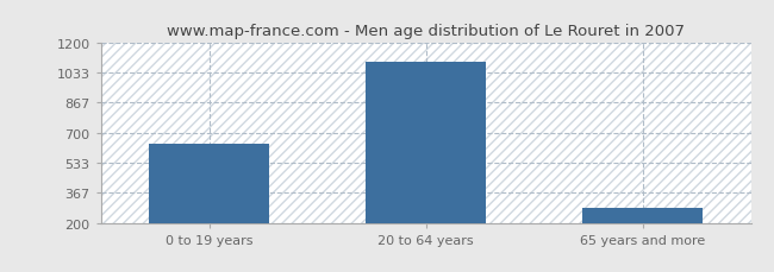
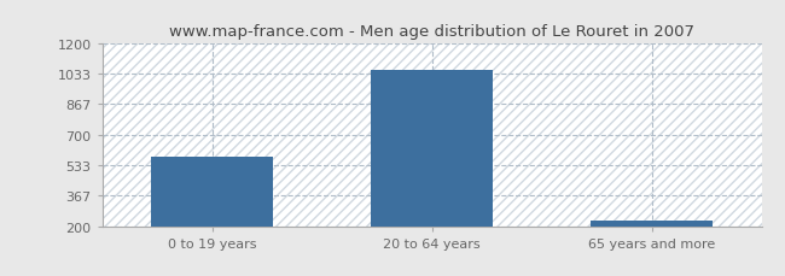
0 to 19 years: 640 -> 580
20 to 64 years: 1090 -> 1050
65 years and more: 280 -> 230
